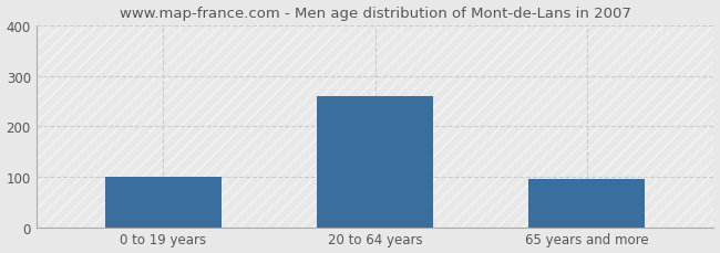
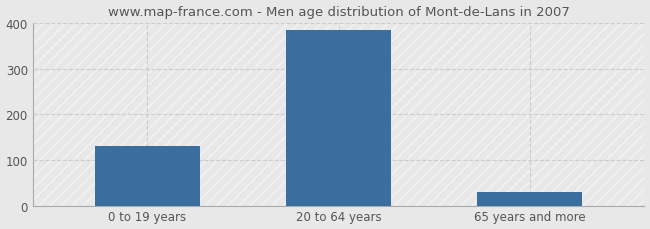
0 to 19 years: 100 -> 130
20 to 64 years: 260 -> 385
65 years and more: 95 -> 30
